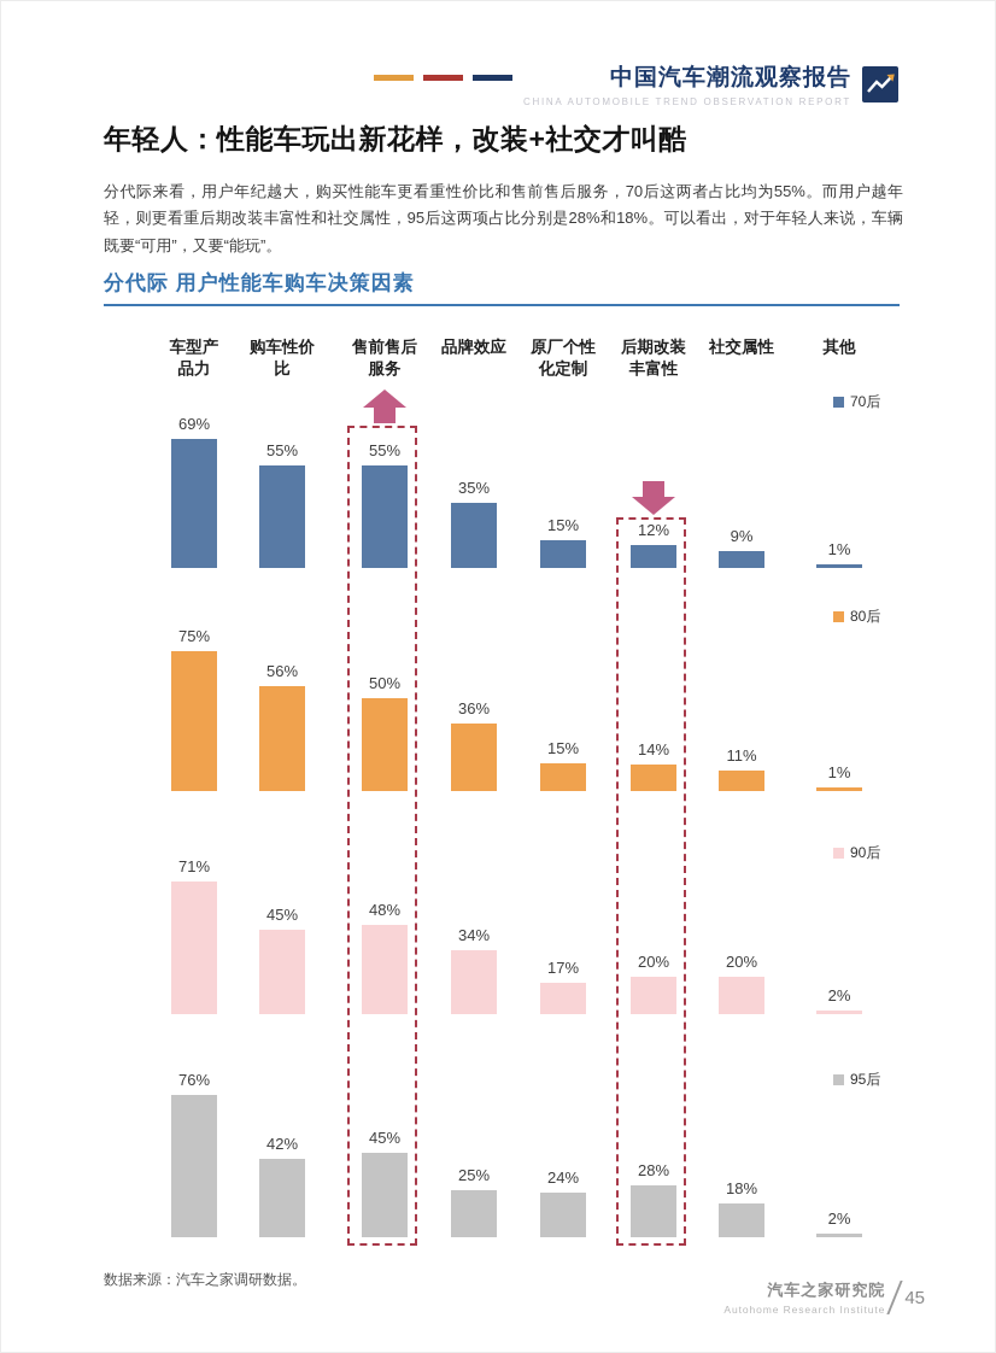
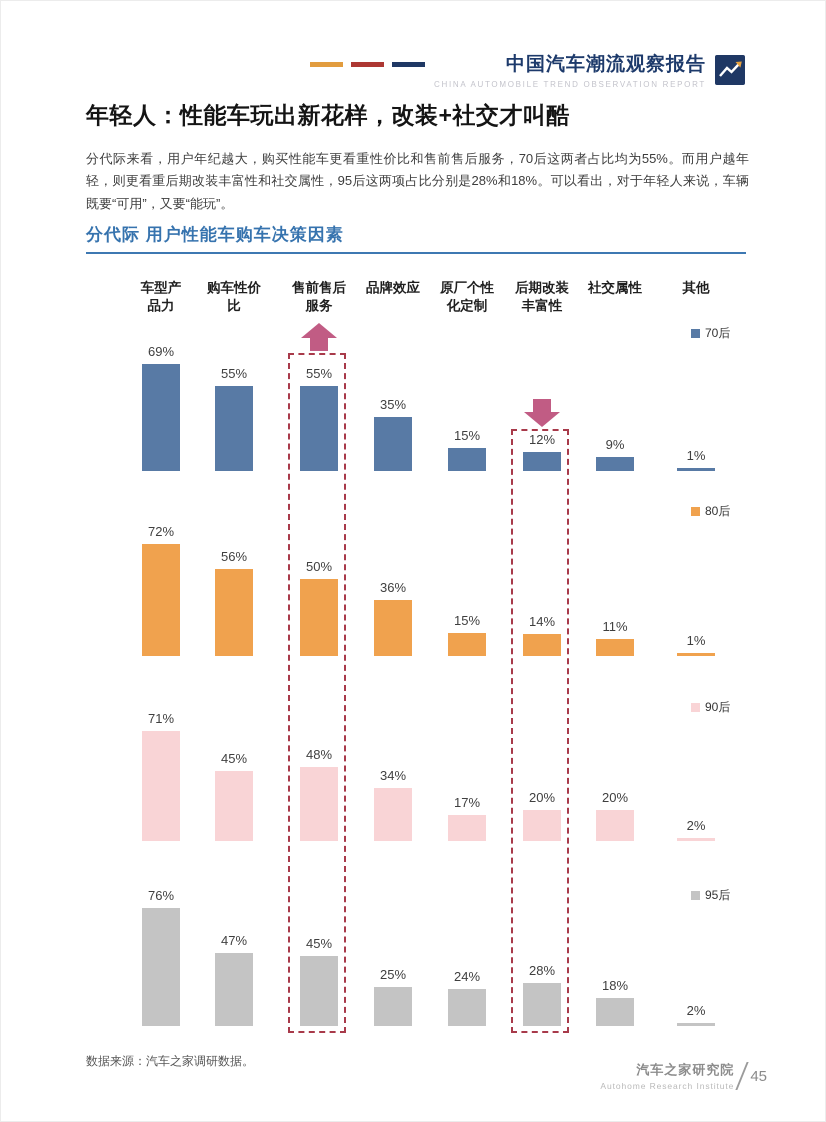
80后/车型产品力: 75% -> 72%
95后/购车性价比: 42% -> 47%
